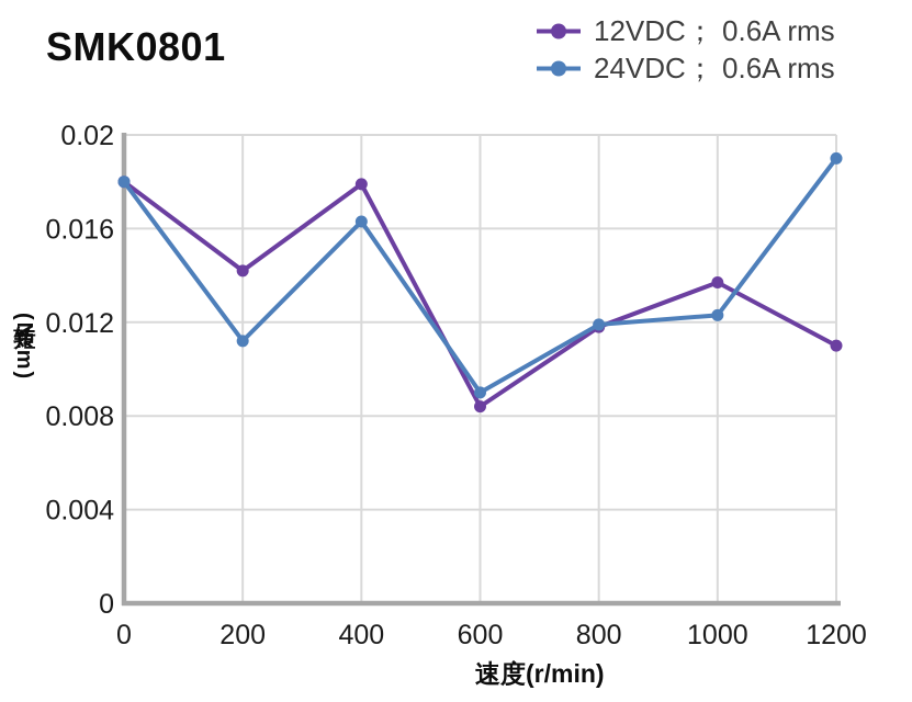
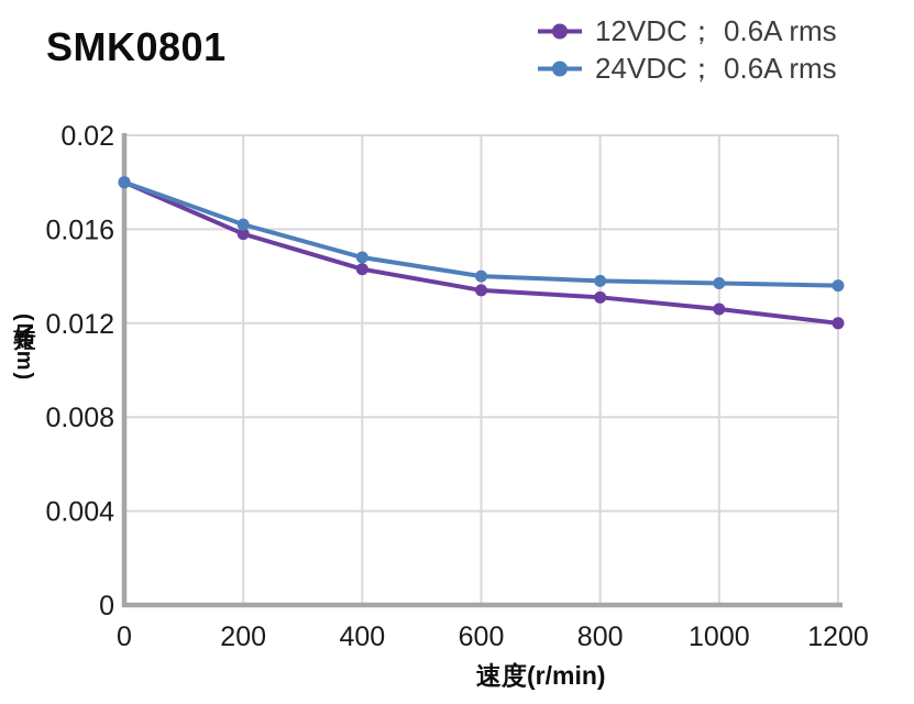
12VDC； 0.6A rms/200: 0.0142 -> 0.0158
24VDC； 0.6A rms/200: 0.0112 -> 0.0162
12VDC； 0.6A rms/400: 0.0179 -> 0.0143
24VDC； 0.6A rms/400: 0.0163 -> 0.0148
12VDC； 0.6A rms/600: 0.0084 -> 0.0134
24VDC； 0.6A rms/600: 0.0090 -> 0.0140
12VDC； 0.6A rms/800: 0.0118 -> 0.0131
24VDC； 0.6A rms/800: 0.0119 -> 0.0138
12VDC； 0.6A rms/1000: 0.0137 -> 0.0126
24VDC； 0.6A rms/1000: 0.0123 -> 0.0137
12VDC； 0.6A rms/1200: 0.0110 -> 0.0120
24VDC； 0.6A rms/1200: 0.0190 -> 0.0136
